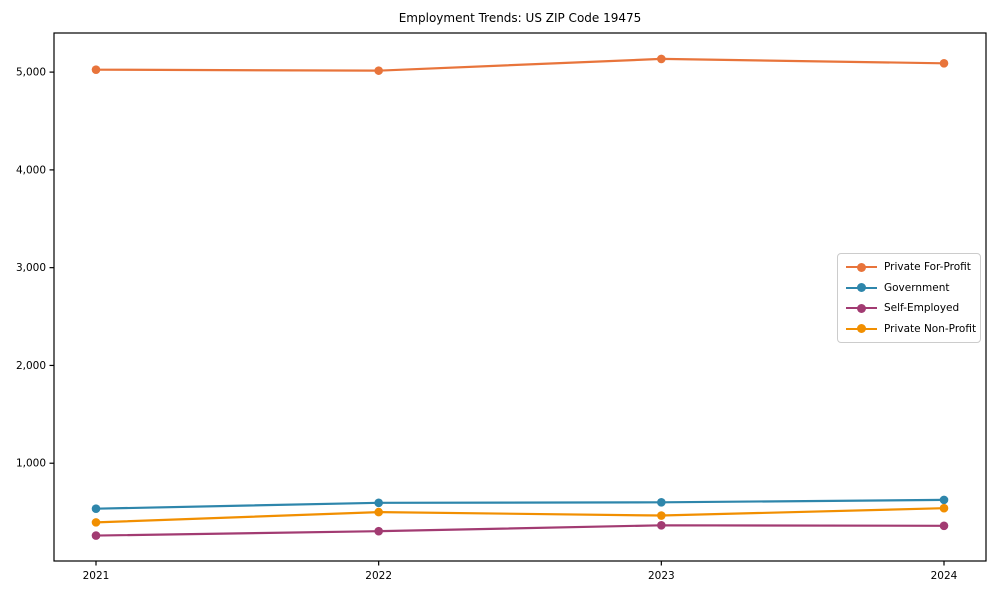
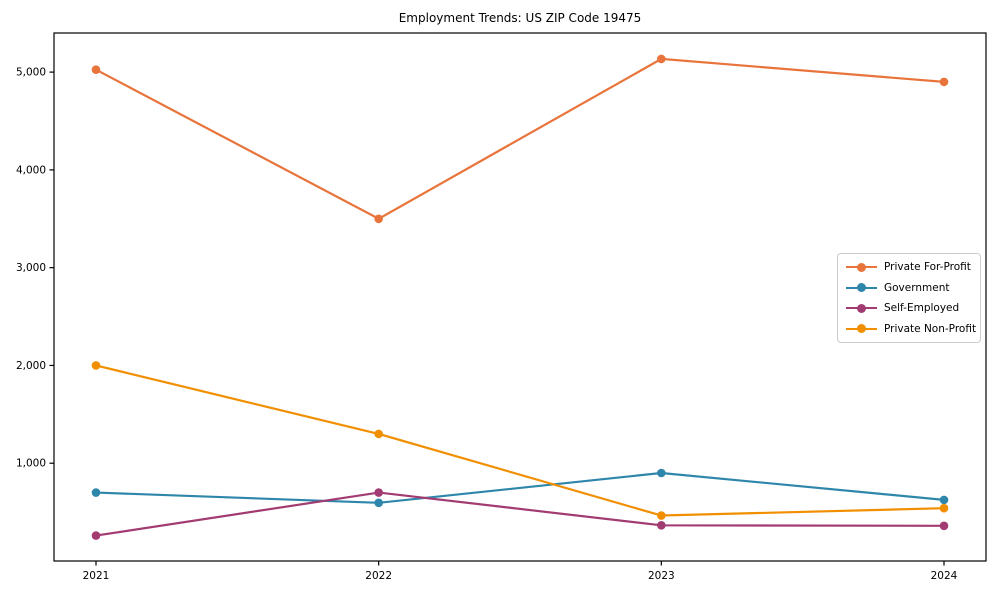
Government/2021: 500 -> 700
Private Non-Profit/2021: 400 -> 2000
Private For-Profit/2022: 5000 -> 3500
Self-Employed/2022: 300 -> 700
Private Non-Profit/2022: 500 -> 1300
Government/2023: 600 -> 900
Private For-Profit/2024: 5100 -> 4900
